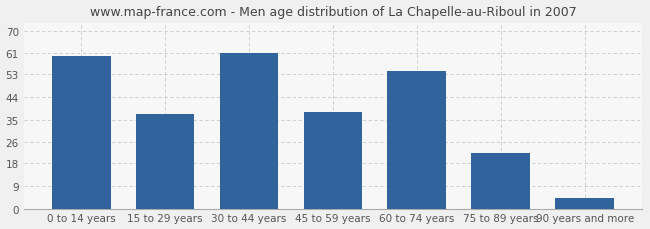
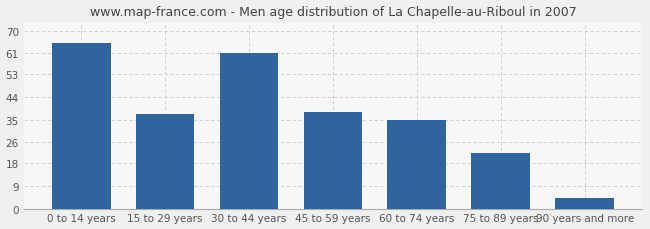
0 to 14 years: 60 -> 65
60 to 74 years: 54 -> 35
